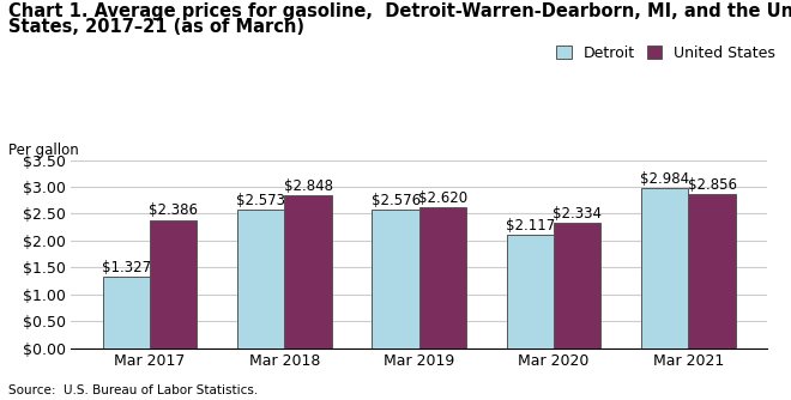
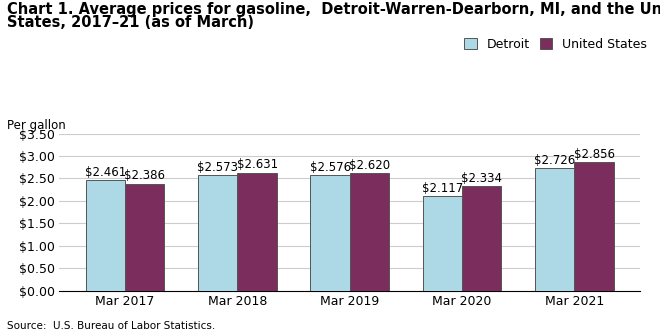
Detroit/Mar 2017: $1.327 -> $2.461
United States/Mar 2018: $2.848 -> $2.631
Detroit/Mar 2021: $2.984 -> $2.726
